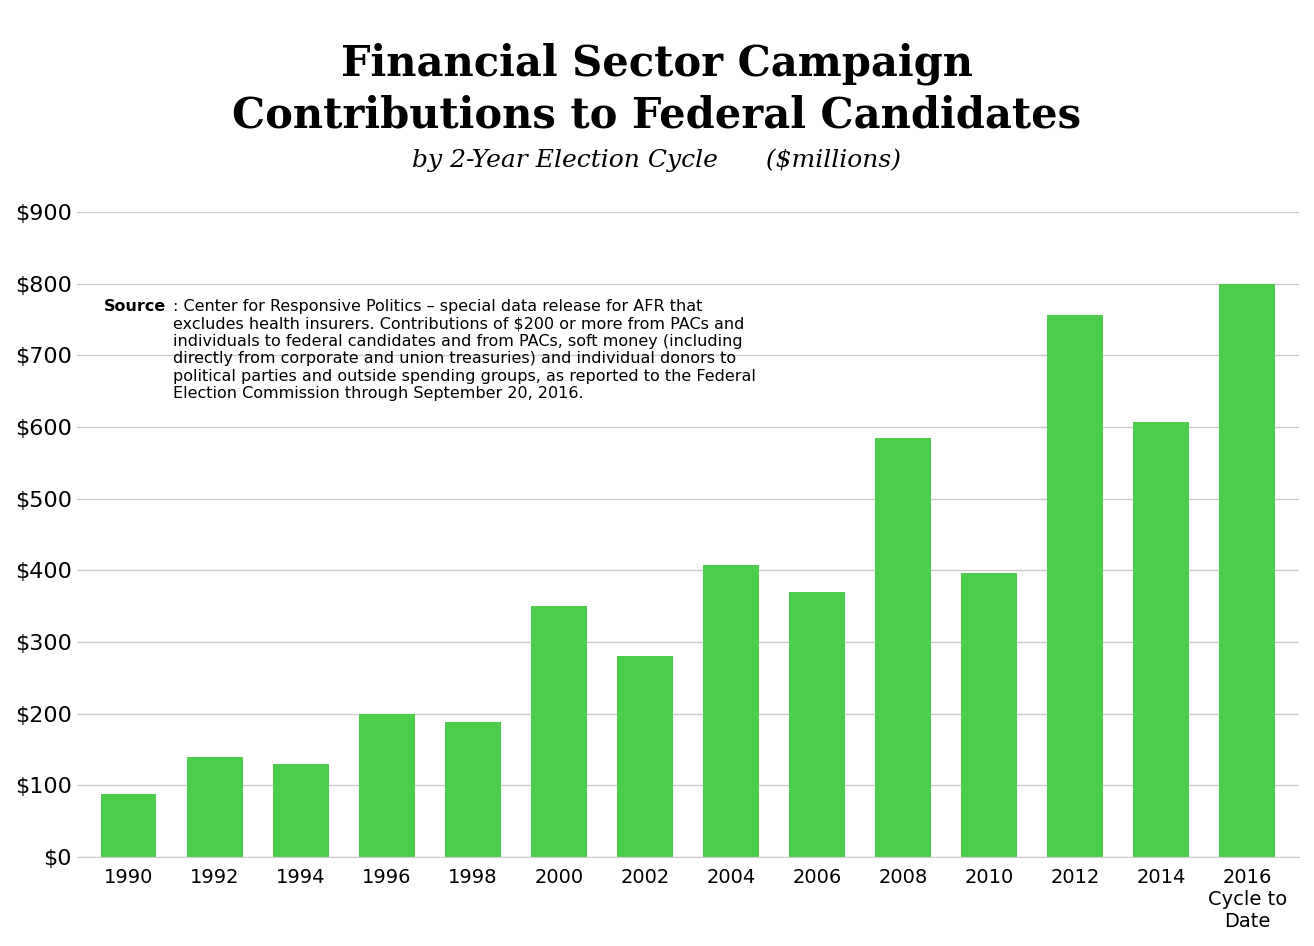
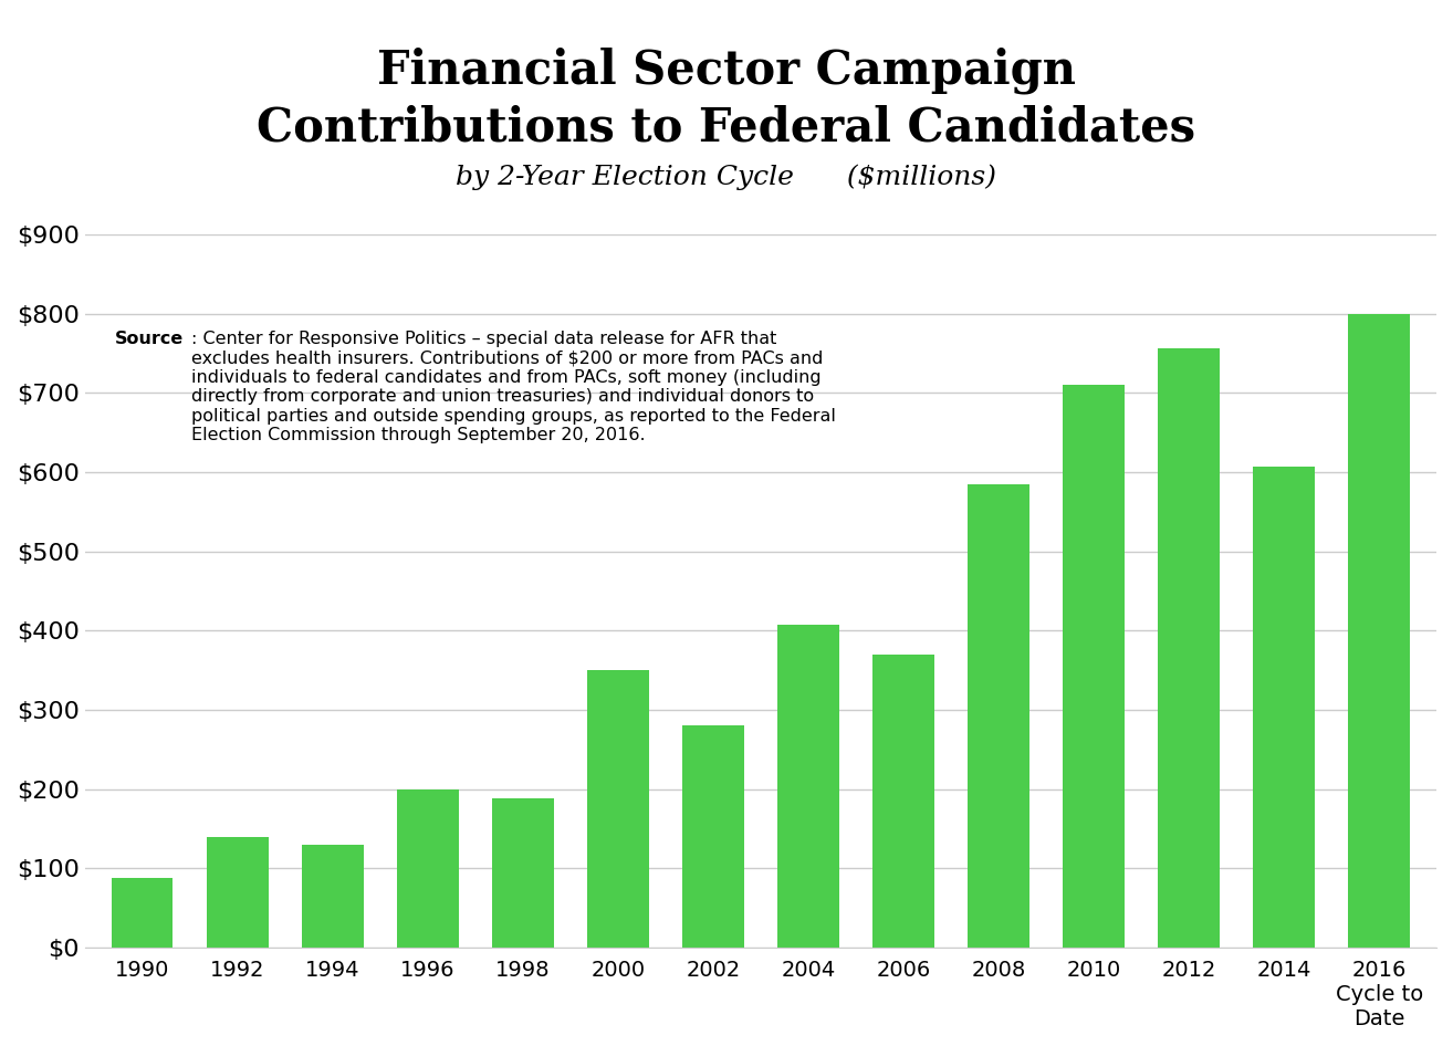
2010: $397 -> $710
